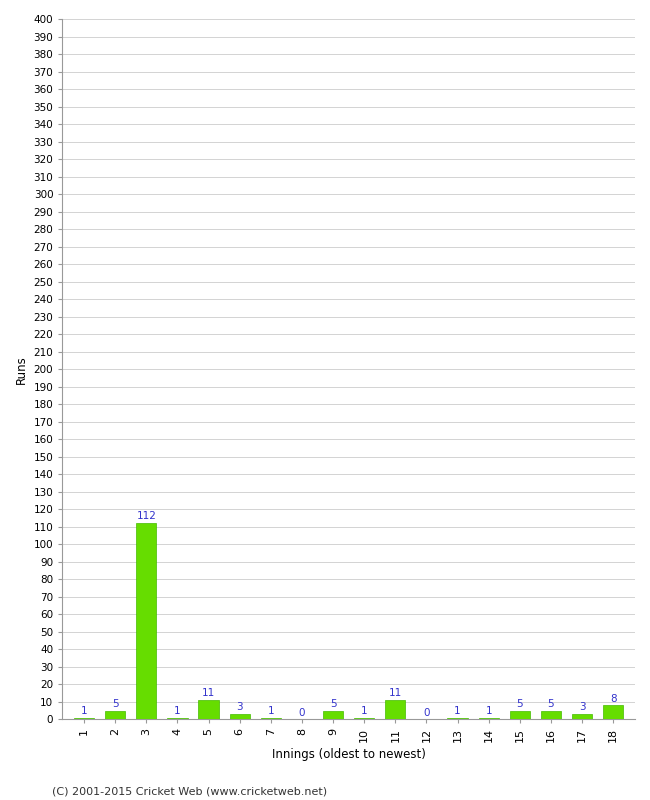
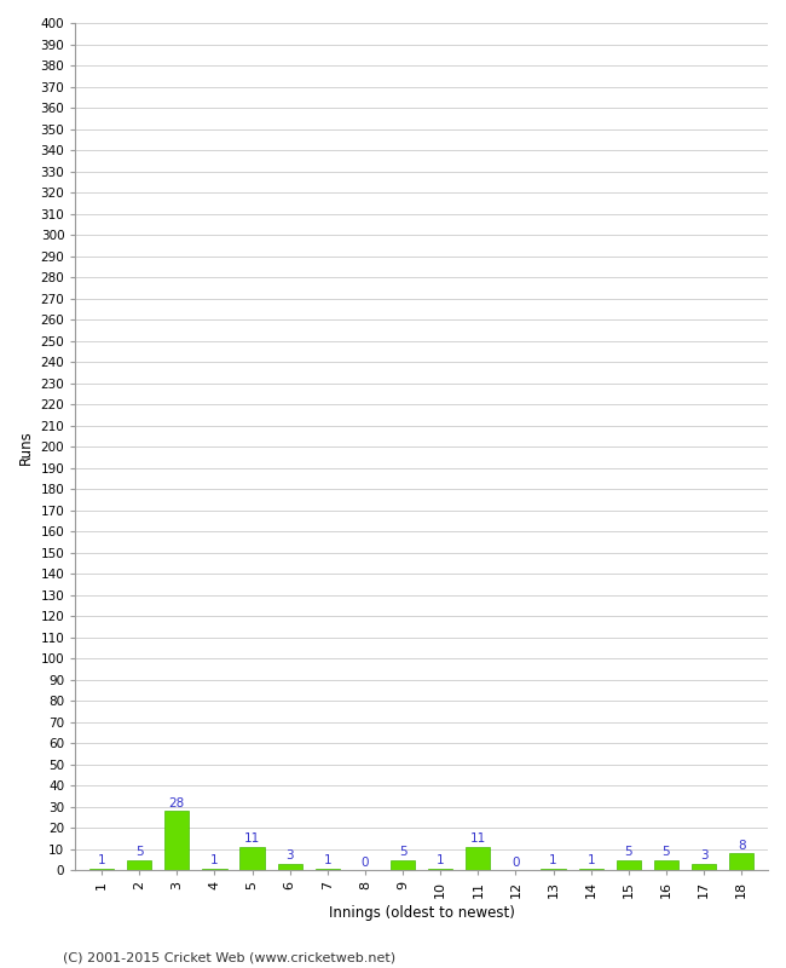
3: 112 -> 28
